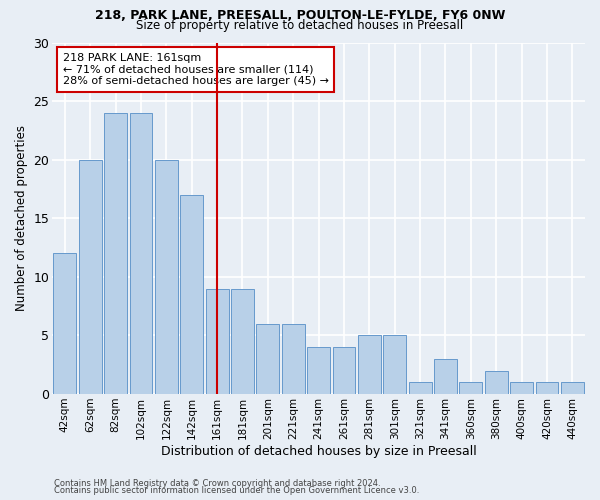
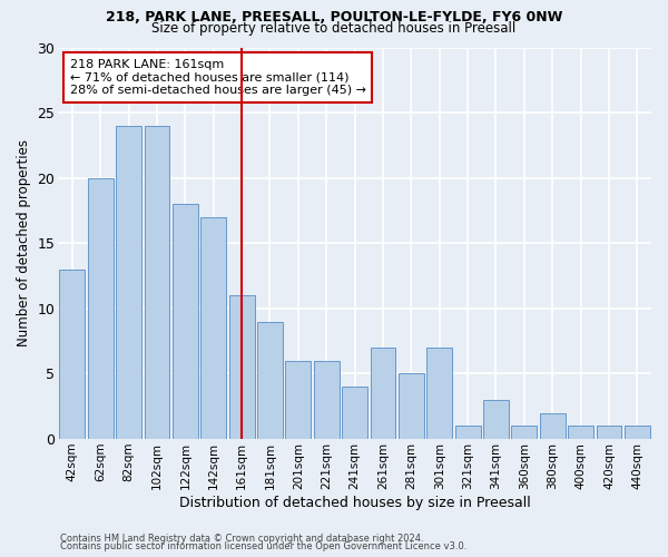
42sqm: 12 -> 13
122sqm: 20 -> 18
161sqm: 9 -> 11
261sqm: 4 -> 7
301sqm: 5 -> 7
